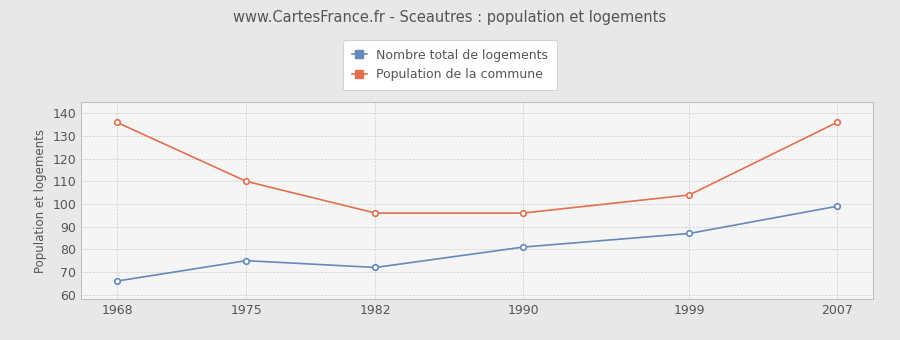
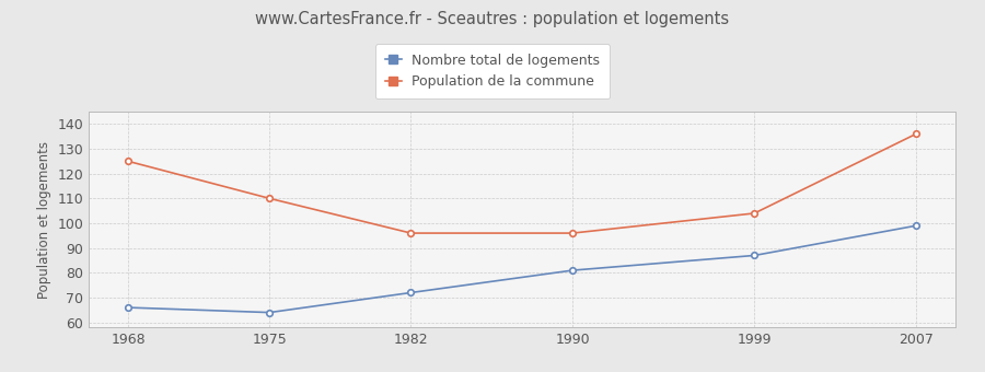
Population de la commune/1968: 136 -> 125
Nombre total de logements/1975: 75 -> 64
